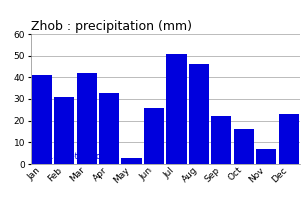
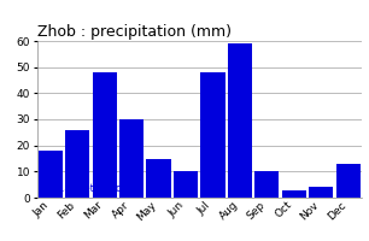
Jan: 41 -> 18
Feb: 31 -> 26
Mar: 42 -> 48
Apr: 33 -> 30
May: 3 -> 15
Jun: 26 -> 10
Jul: 51 -> 48
Aug: 46 -> 59
Sep: 22 -> 10
Oct: 16 -> 3
Nov: 7 -> 4
Dec: 23 -> 13
